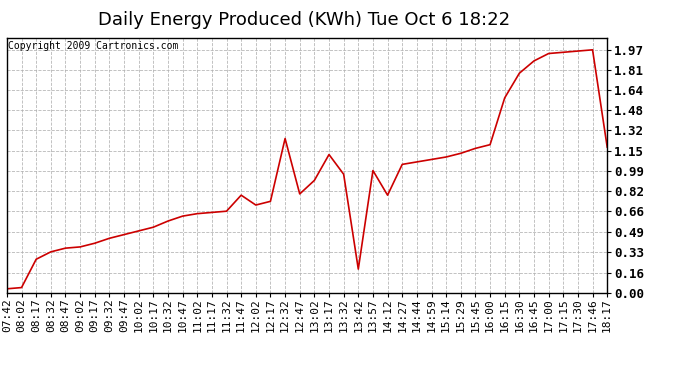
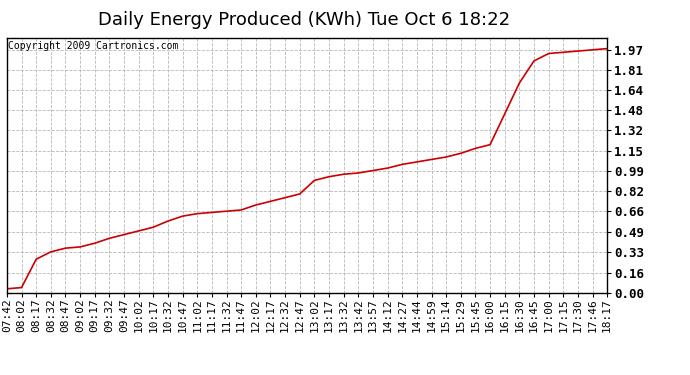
11:47: 0.79 -> 0.67
12:32: 1.25 -> 0.77
13:17: 1.12 -> 0.94
13:42: 0.19 -> 0.97
14:12: 0.79 -> 1.01
16:15: 1.58 -> 1.45
16:30: 1.78 -> 1.70
18:17: 1.18 -> 1.98
